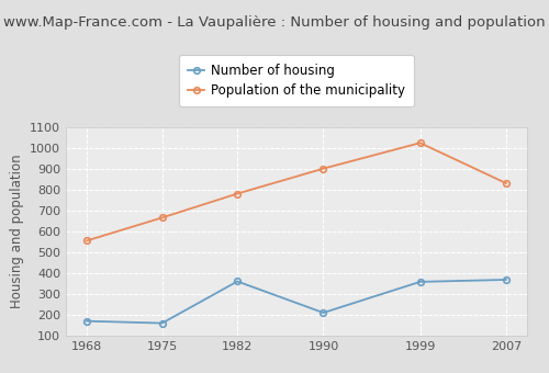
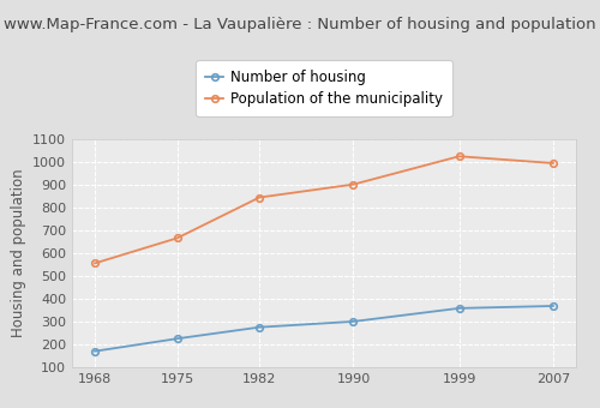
Number of housing/1975: 160 -> 220
Number of housing/1982: 360 -> 280
Population of the municipality/1982: 780 -> 840
Number of housing/1990: 210 -> 300
Population of the municipality/2007: 830 -> 990
